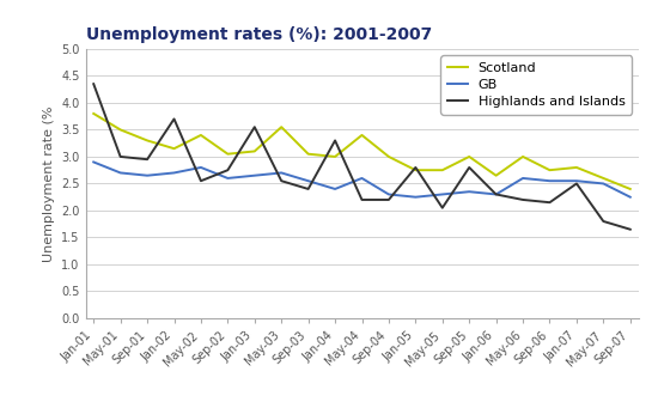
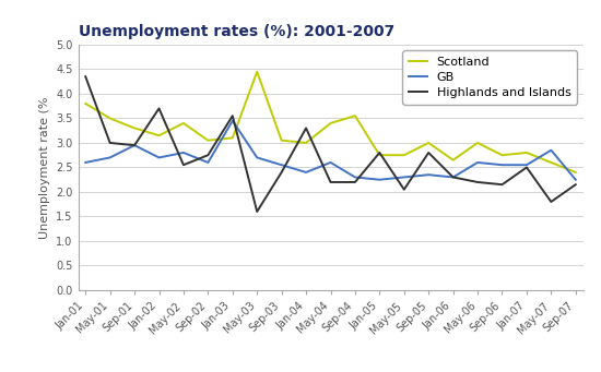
GB/Jan-01: 2.90 -> 2.60
GB/Sep-01: 2.65 -> 2.95
GB/Jan-03: 2.65 -> 3.45
Scotland/May-03: 3.55 -> 4.45
Highlands and Islands/May-03: 2.55 -> 1.60
Scotland/Sep-04: 3.00 -> 3.55
GB/May-07: 2.50 -> 2.85
Highlands and Islands/Sep-07: 1.65 -> 2.15
